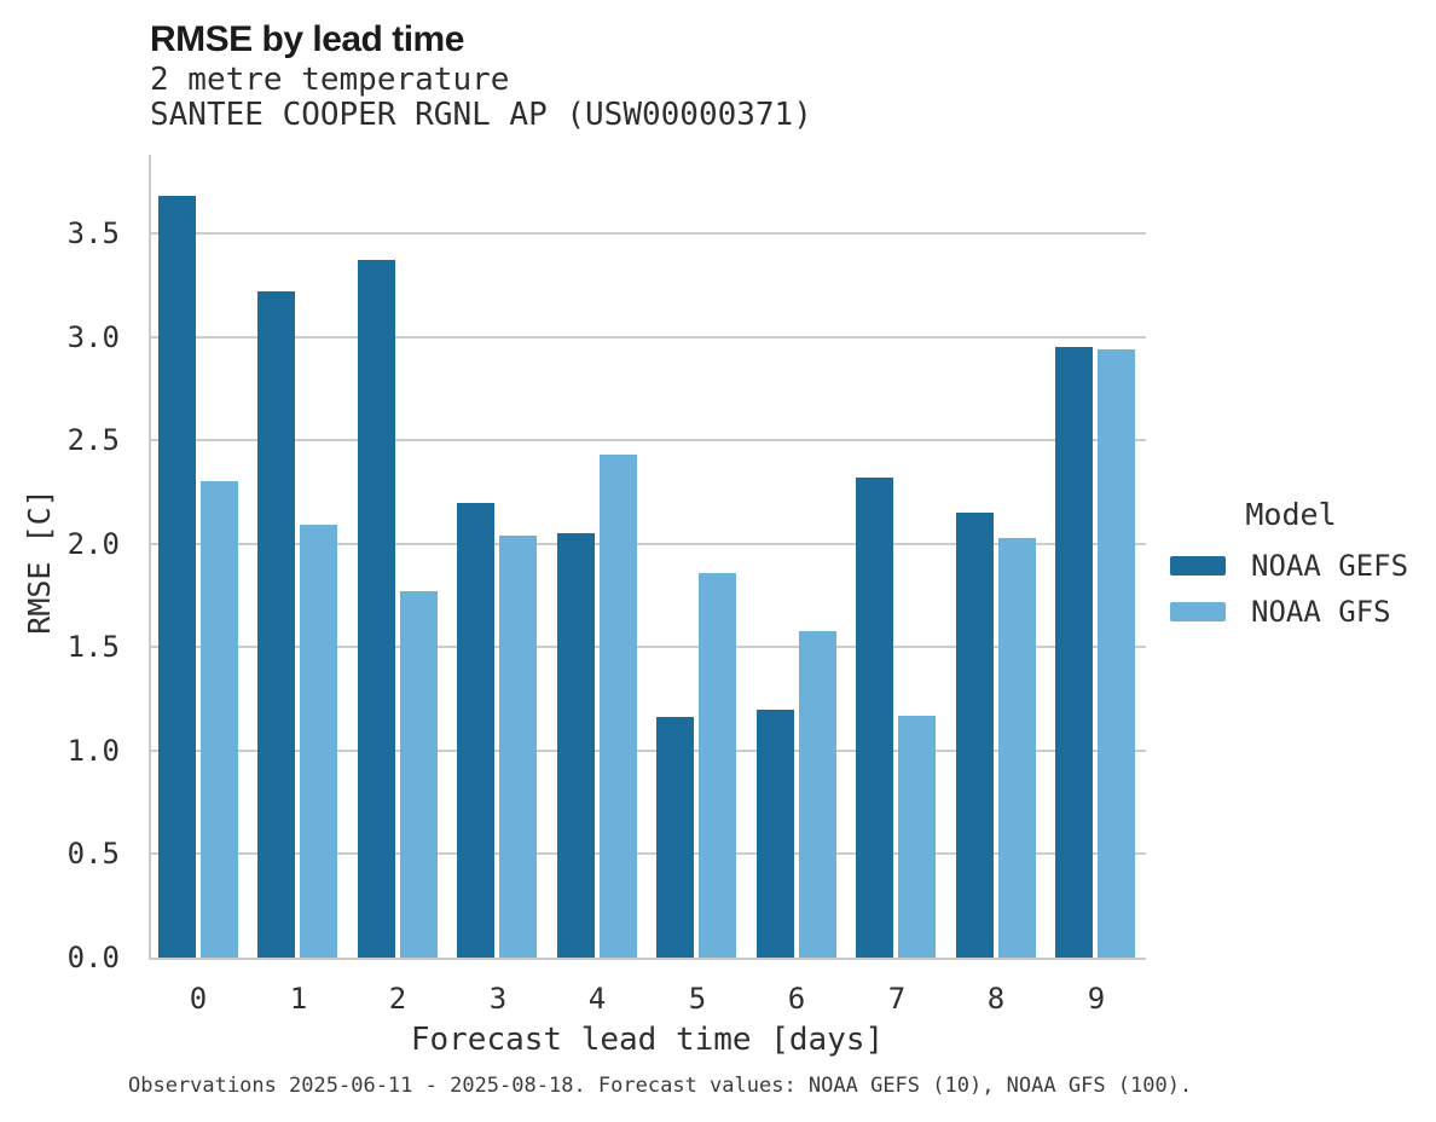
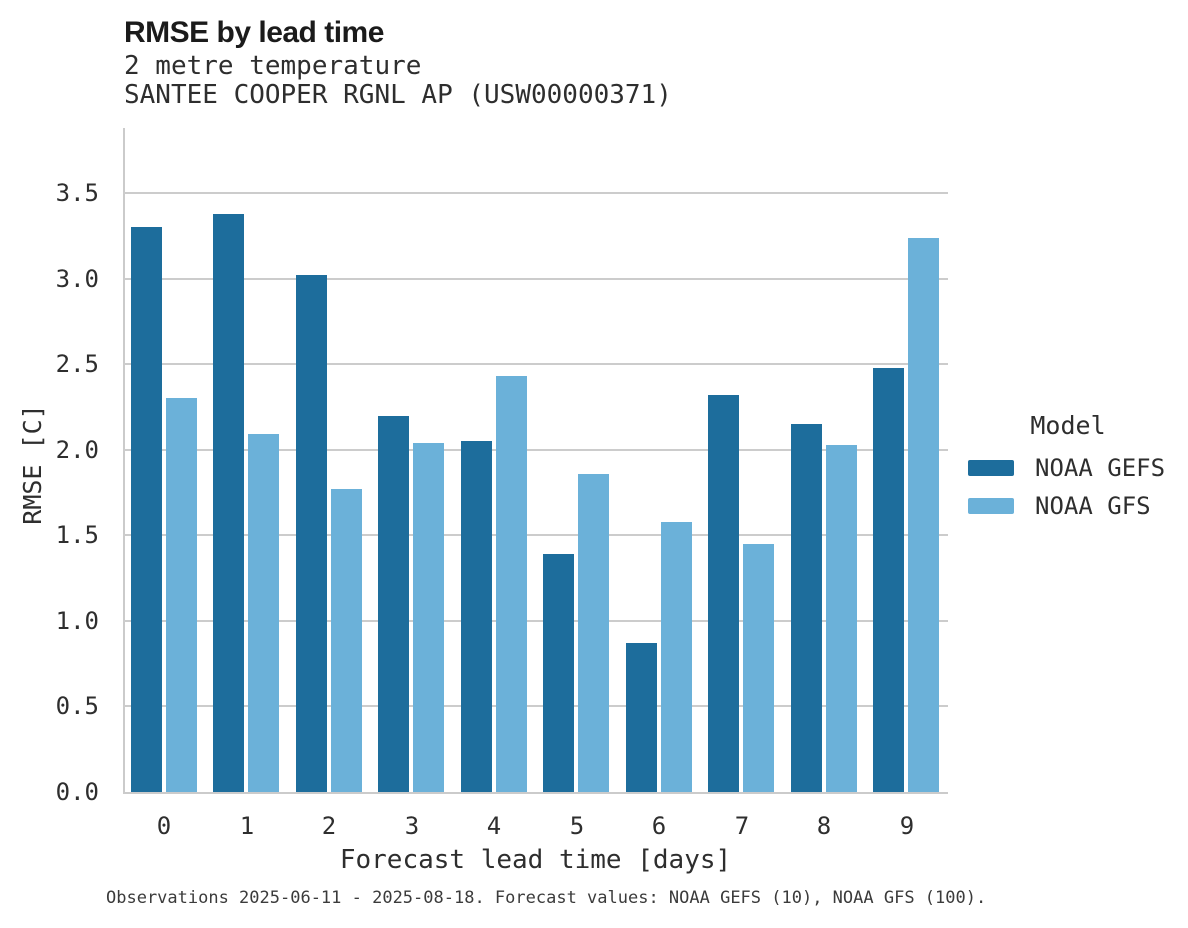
NOAA GEFS/0: 3.68 -> 3.30
NOAA GEFS/1: 3.22 -> 3.38
NOAA GEFS/2: 3.37 -> 3.02
NOAA GEFS/5: 1.16 -> 1.39
NOAA GEFS/6: 1.20 -> 0.87
NOAA GFS/7: 1.17 -> 1.45
NOAA GEFS/9: 2.95 -> 2.48
NOAA GFS/9: 2.94 -> 3.24
